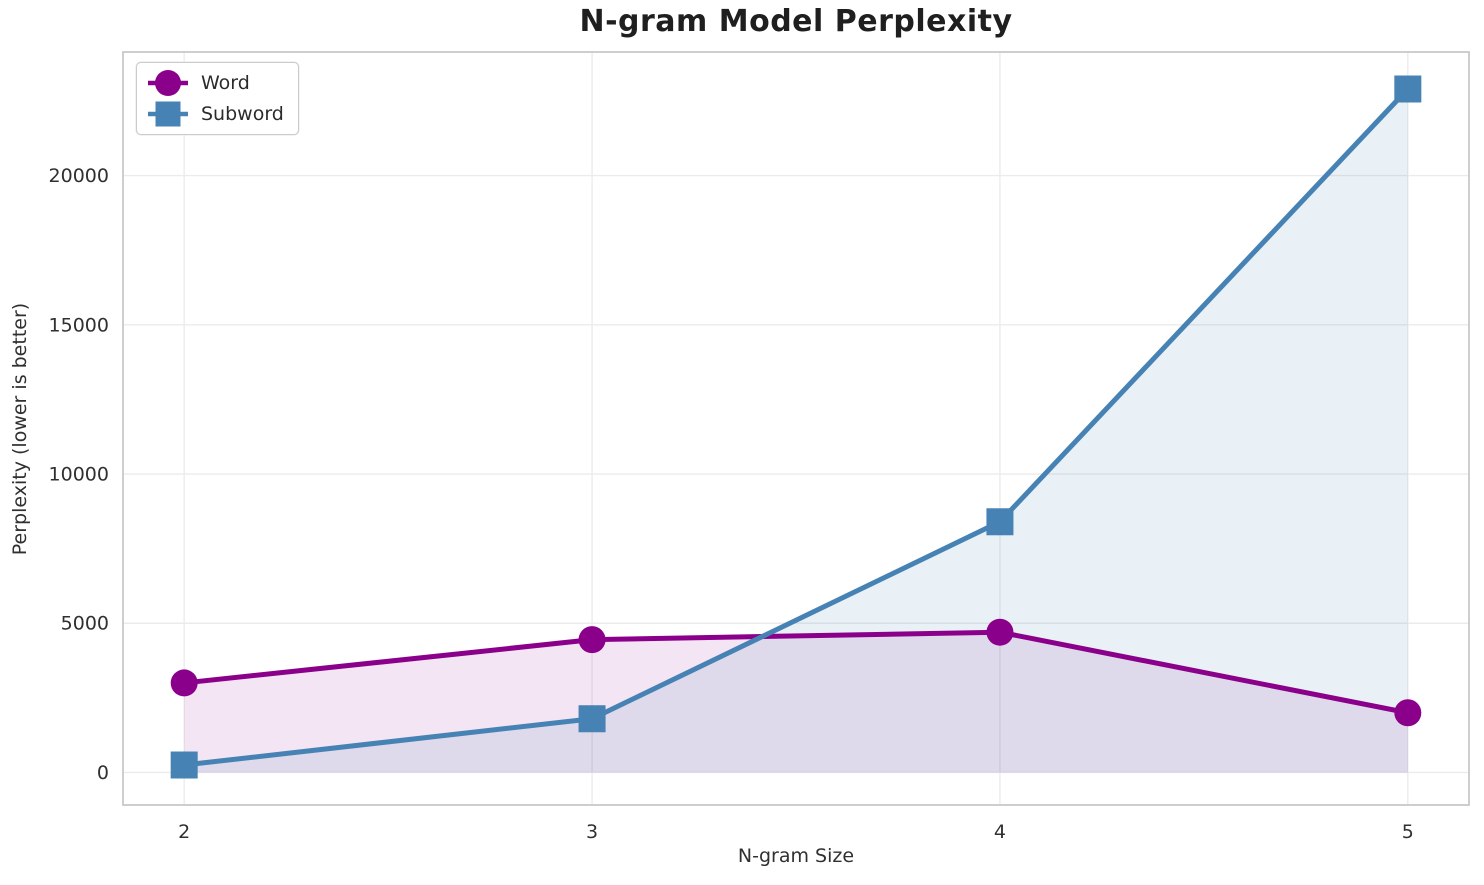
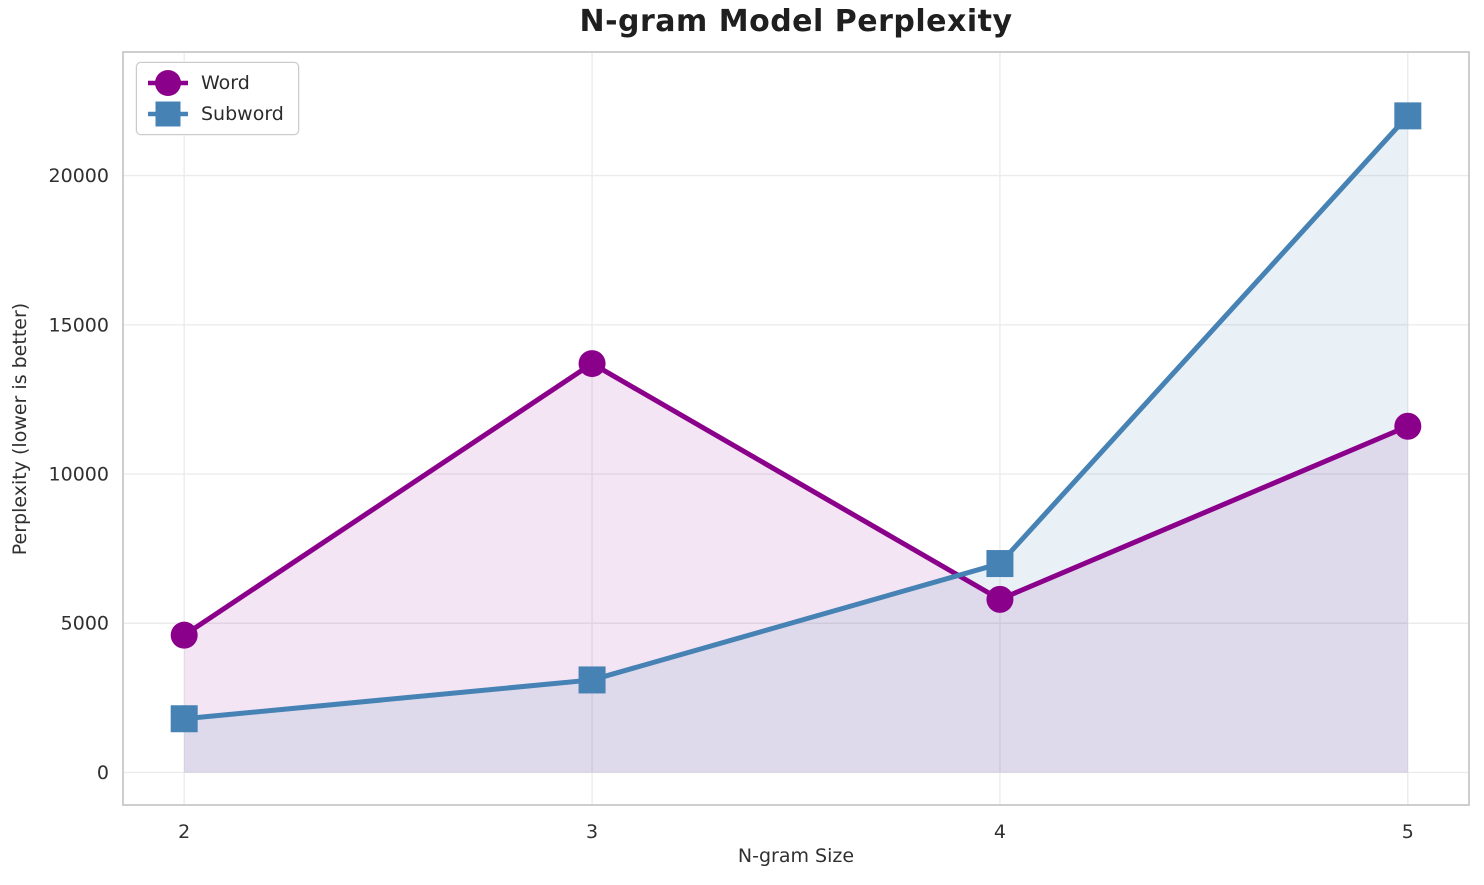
Word/2: 3000 -> 4600
Subword/2: 200 -> 1800
Word/3: 4400 -> 13700
Subword/3: 1800 -> 3100
Word/4: 4700 -> 5800
Subword/4: 8400 -> 7000
Word/5: 2000 -> 11600
Subword/5: 22900 -> 22000
